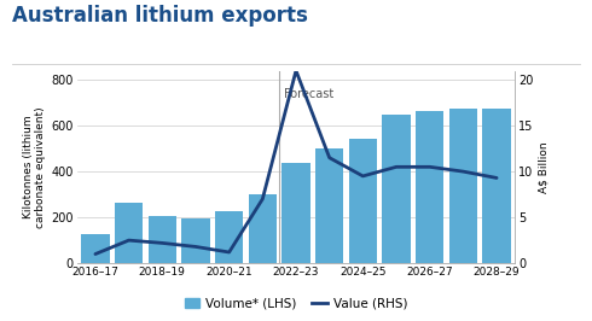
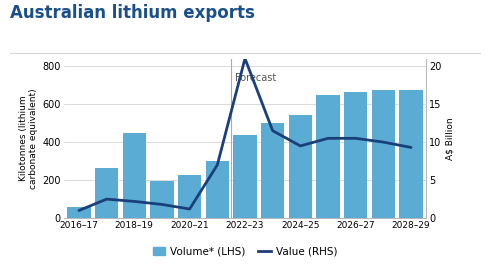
Volume* (LHS)/2016–17: 120 -> 60
Volume* (LHS)/2018–19: 200 -> 450
